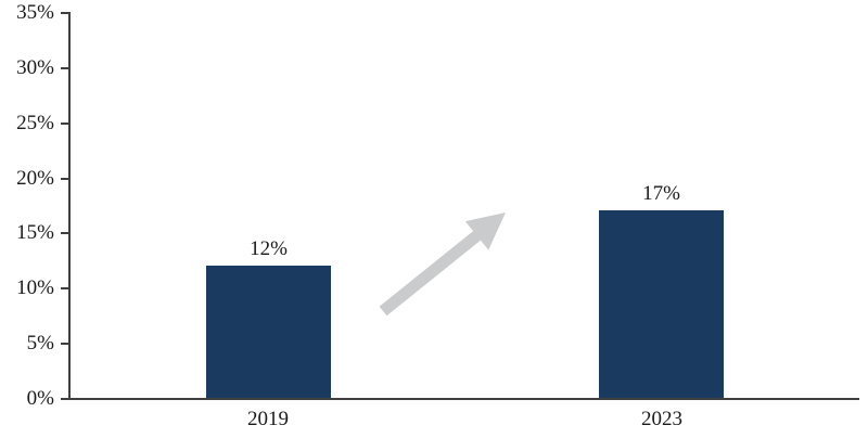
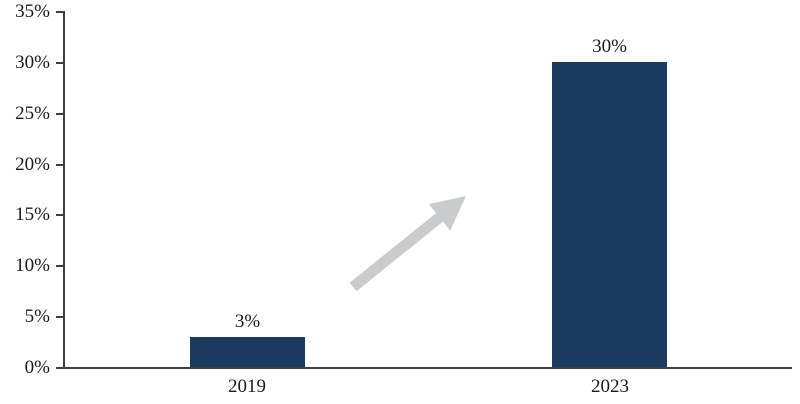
2019: 12% -> 3%
2023: 17% -> 30%
